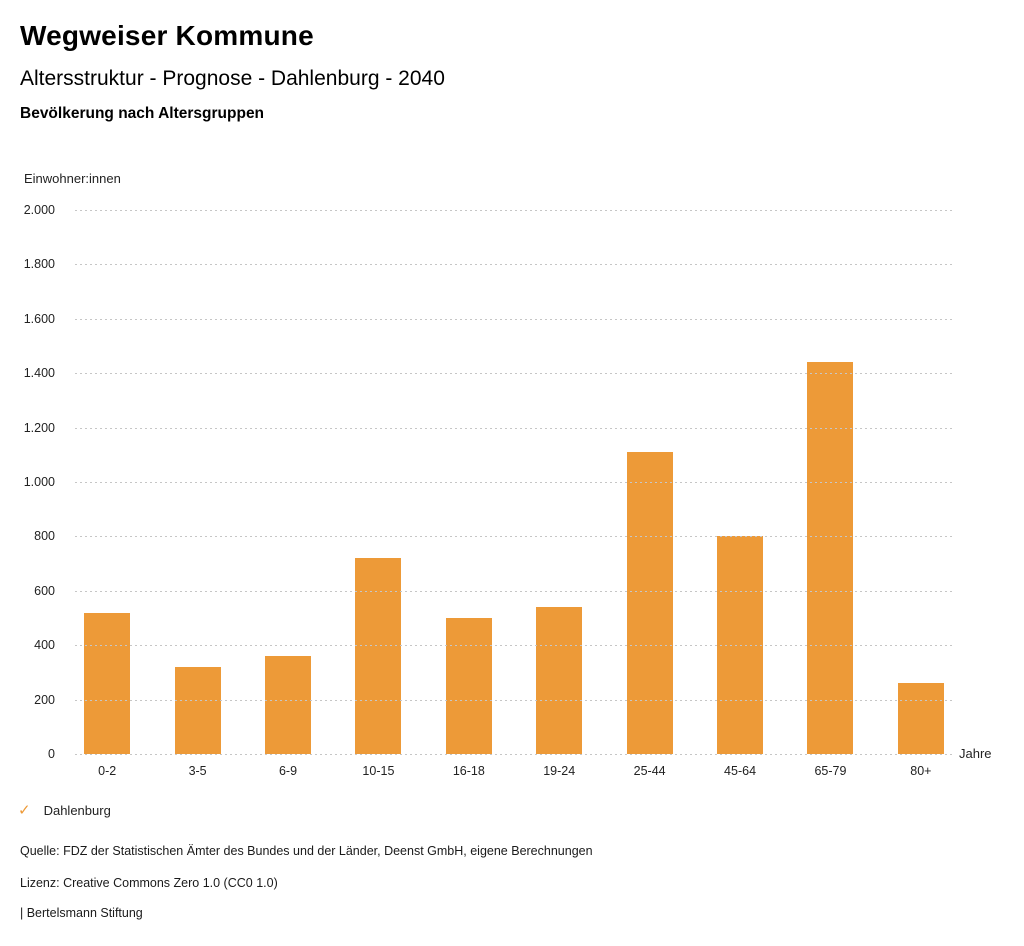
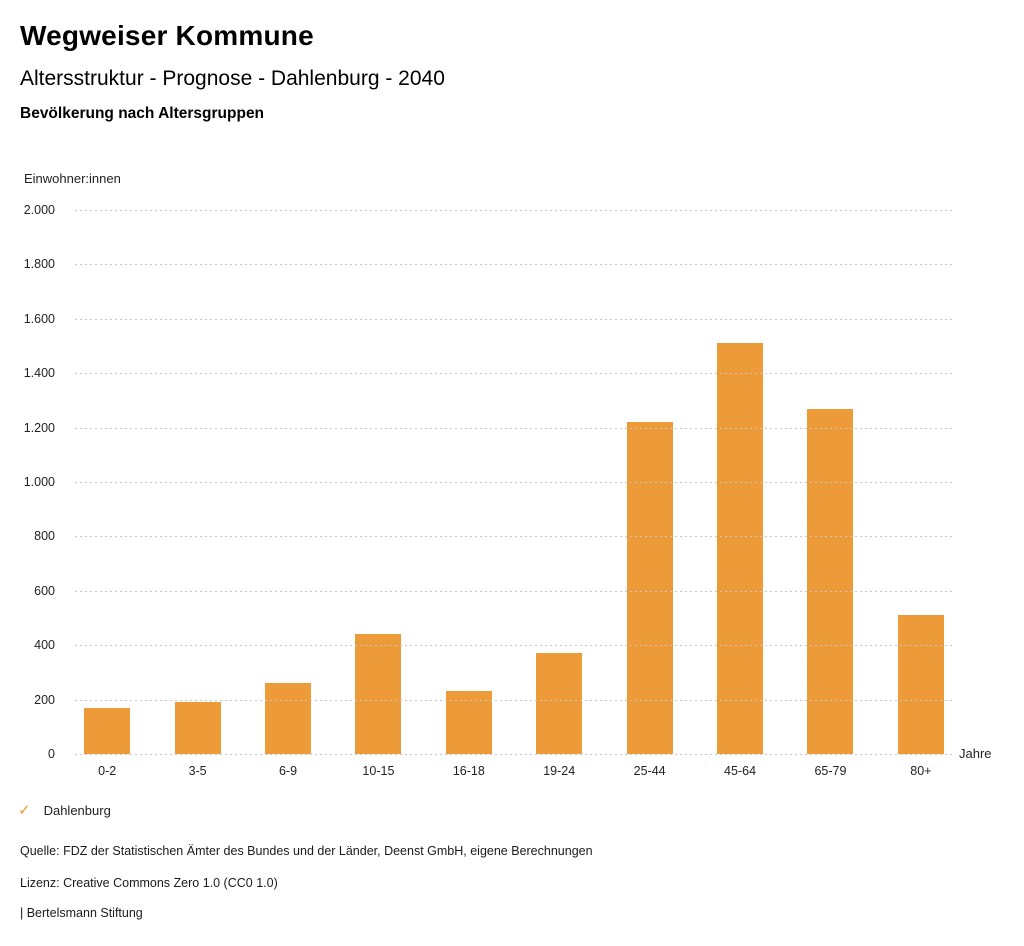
0-2: 520 -> 170
3-5: 320 -> 190
6-9: 360 -> 260
10-15: 720 -> 440
16-18: 500 -> 230
19-24: 540 -> 370
25-44: 1110 -> 1220
45-64: 800 -> 1510
65-79: 1440 -> 1270
80+: 260 -> 510
